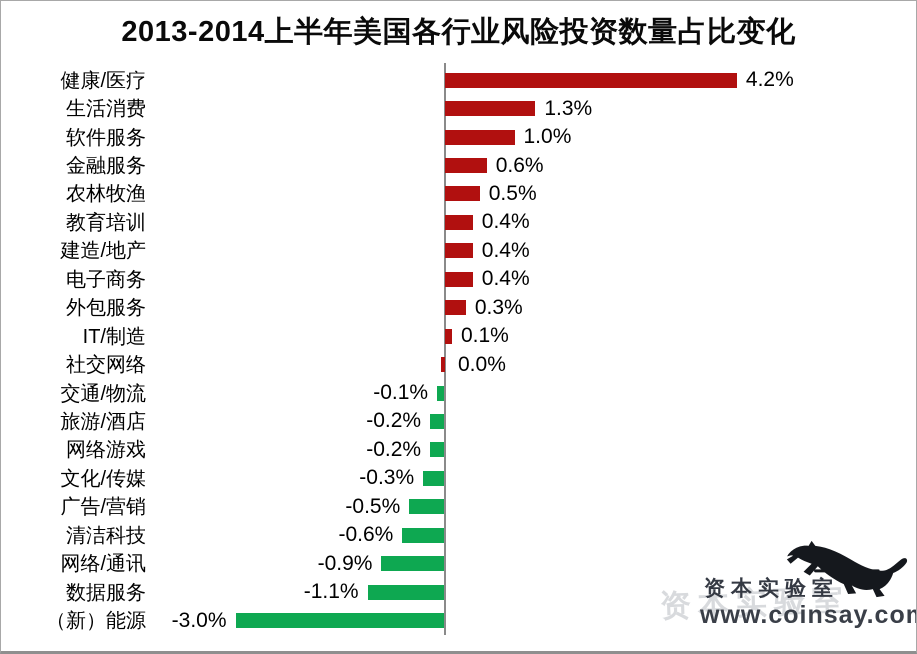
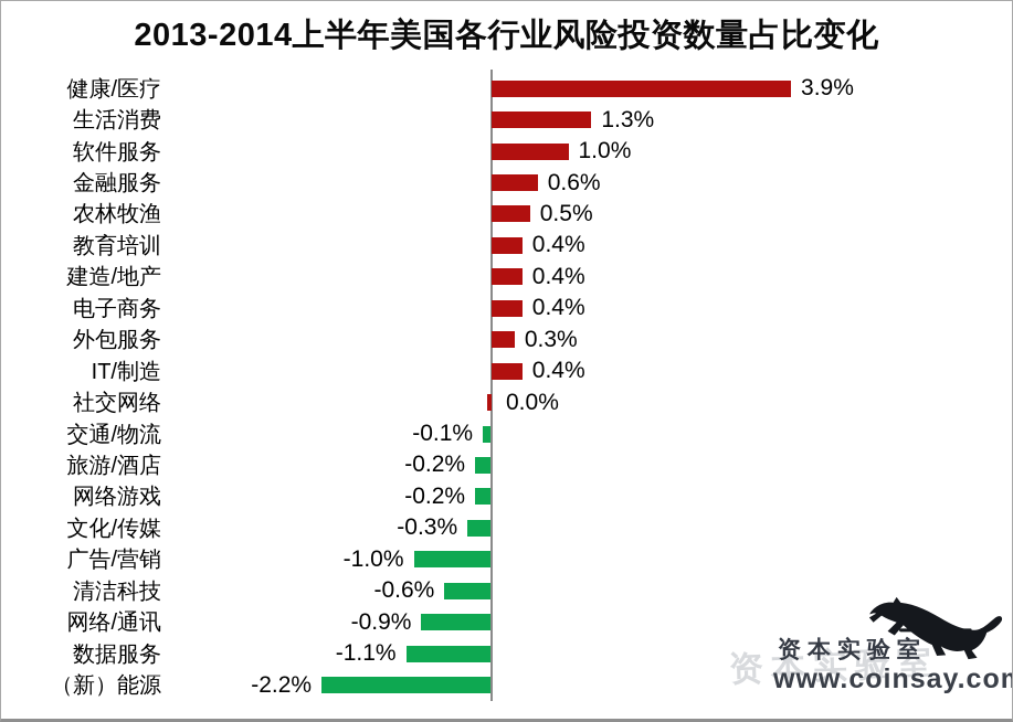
健康/医疗: 4.2% -> 3.9%
IT/制造: 0.1% -> 0.4%
广告/营销: -0.5% -> -1.0%
（新）能源: -3.0% -> -2.2%
